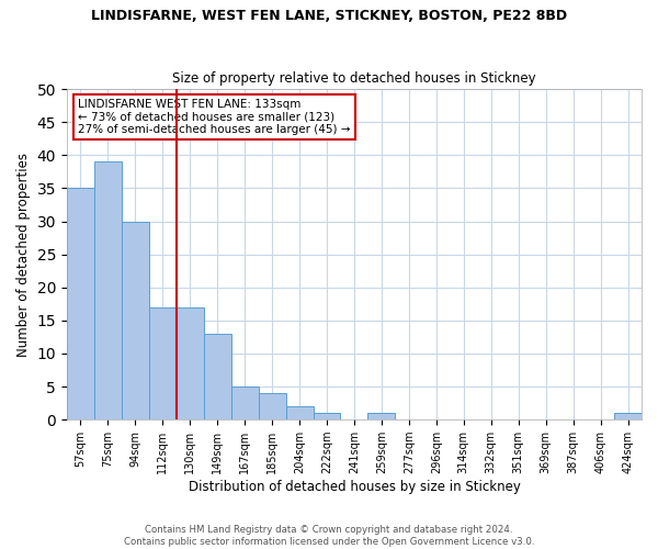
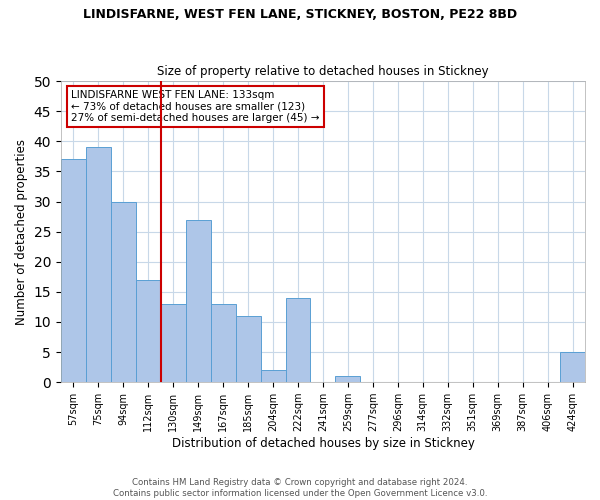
57sqm: 35 -> 37
130sqm: 17 -> 13
149sqm: 13 -> 27
167sqm: 5 -> 13
185sqm: 4 -> 11
222sqm: 1 -> 14
424sqm: 1 -> 5
